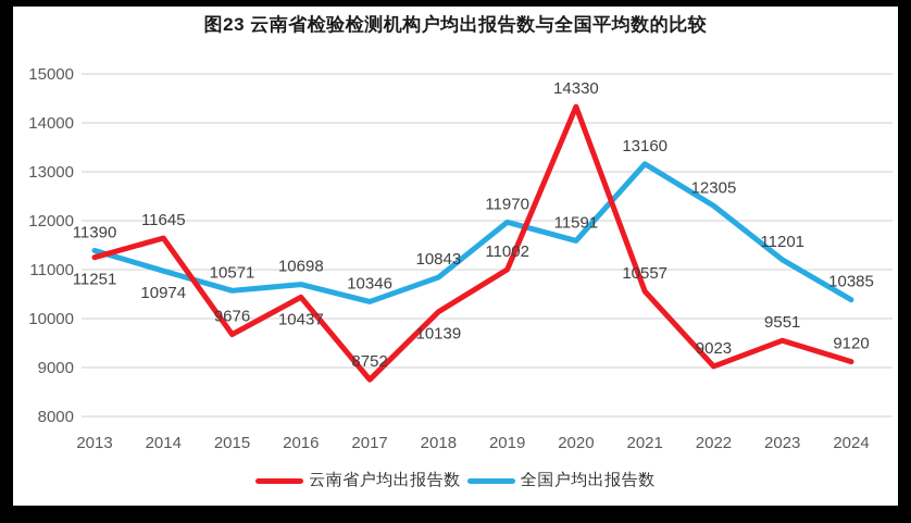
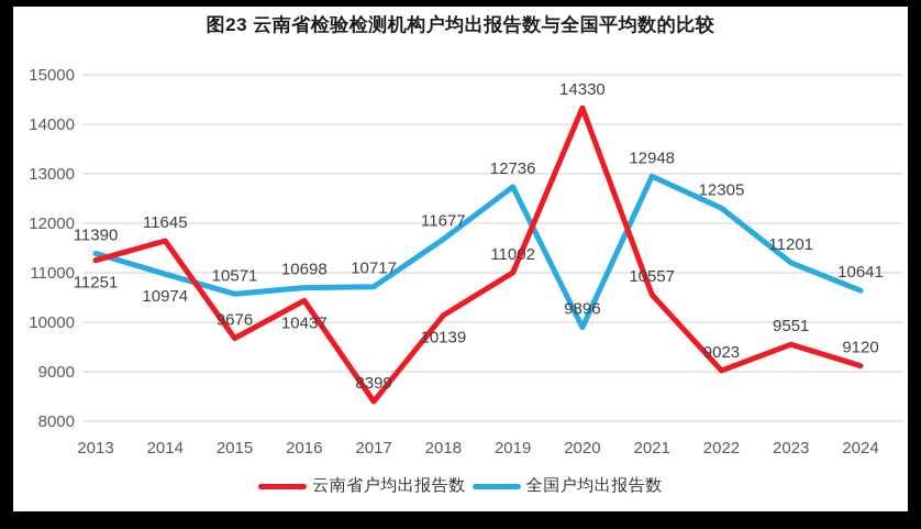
云南省户均出报告数/2017: 8752 -> 8399
全国户均出报告数/2017: 10346 -> 10717
全国户均出报告数/2018: 10843 -> 11677
全国户均出报告数/2019: 11970 -> 12736
全国户均出报告数/2020: 11591 -> 9896
全国户均出报告数/2021: 13160 -> 12948
全国户均出报告数/2024: 10385 -> 10641
